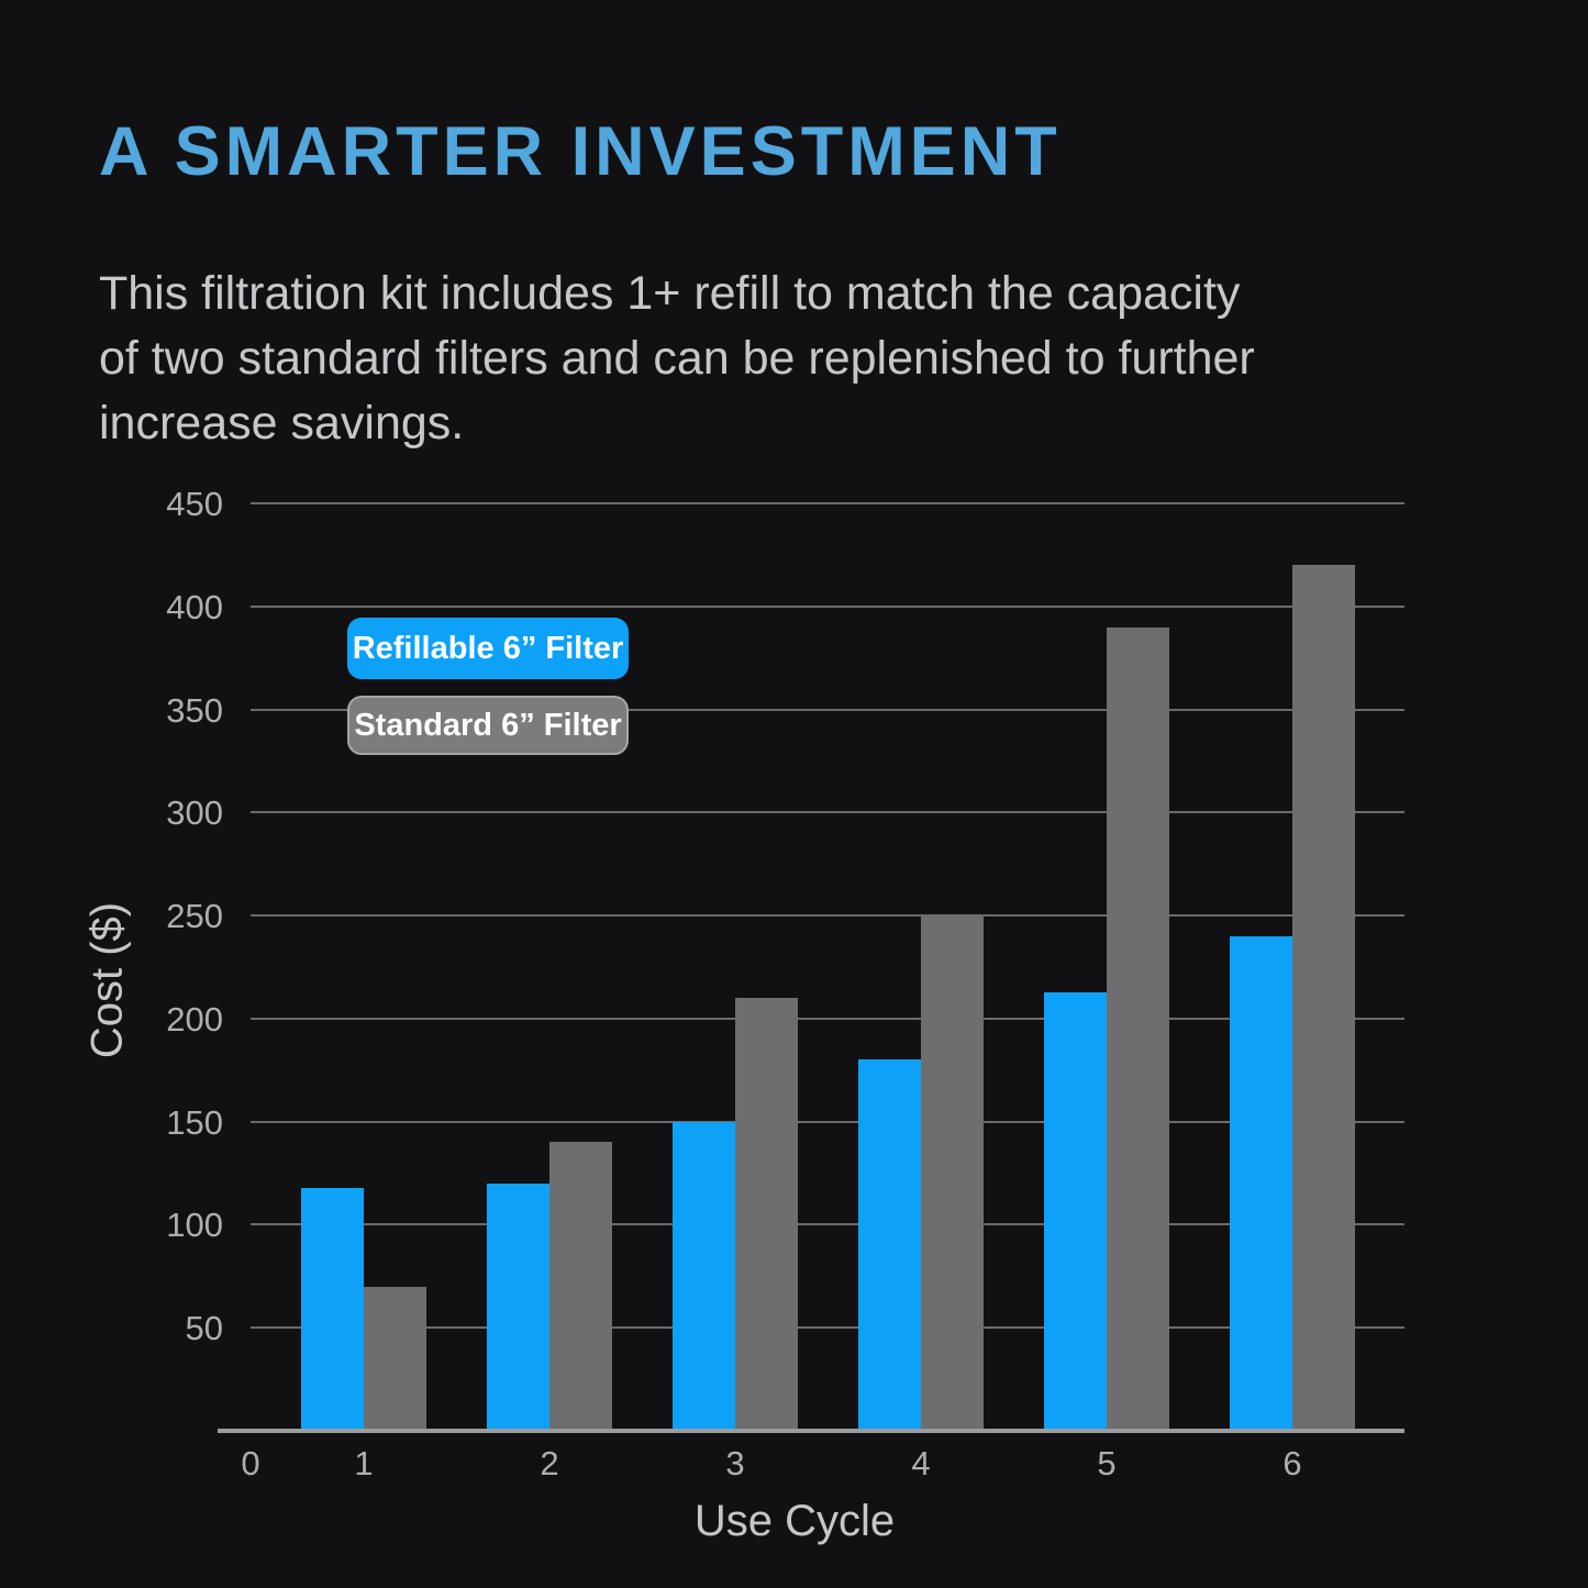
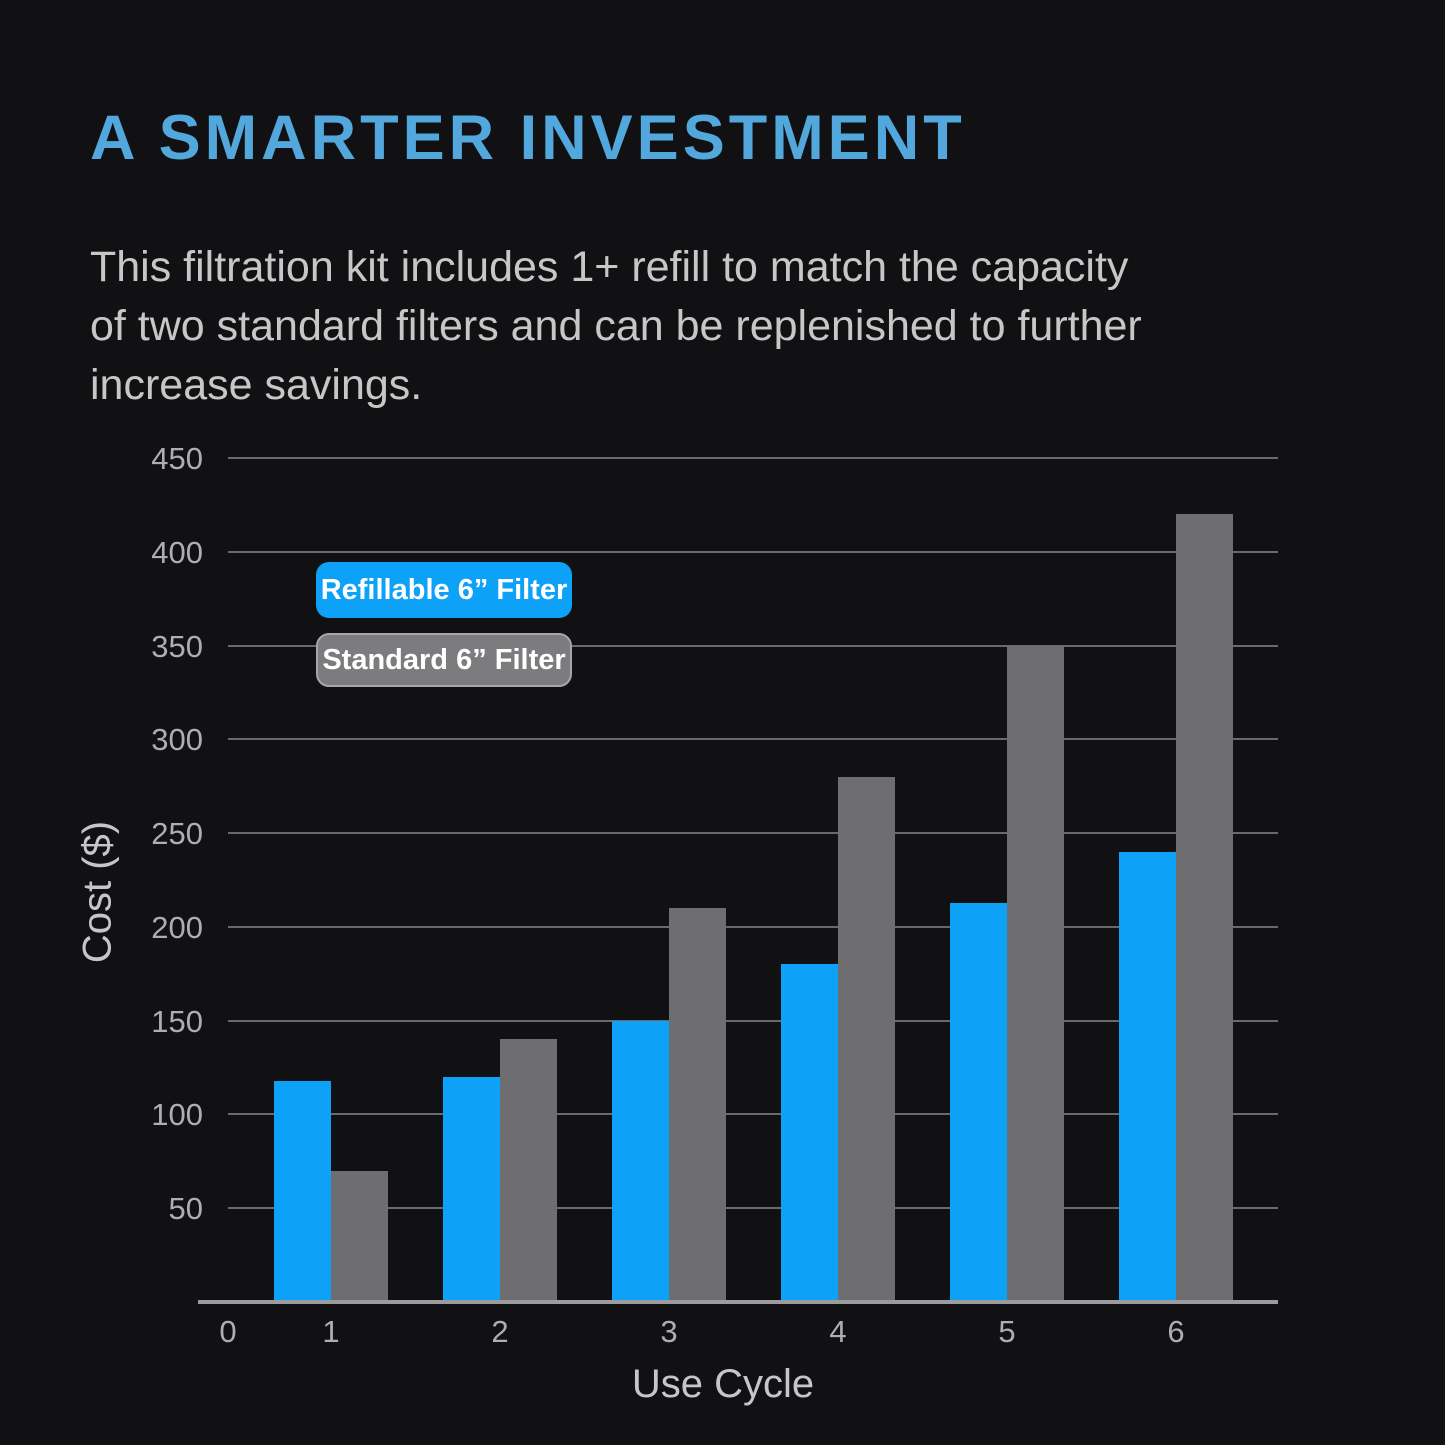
Standard 6” Filter/4: 250 -> 280
Standard 6” Filter/5: 390 -> 350
